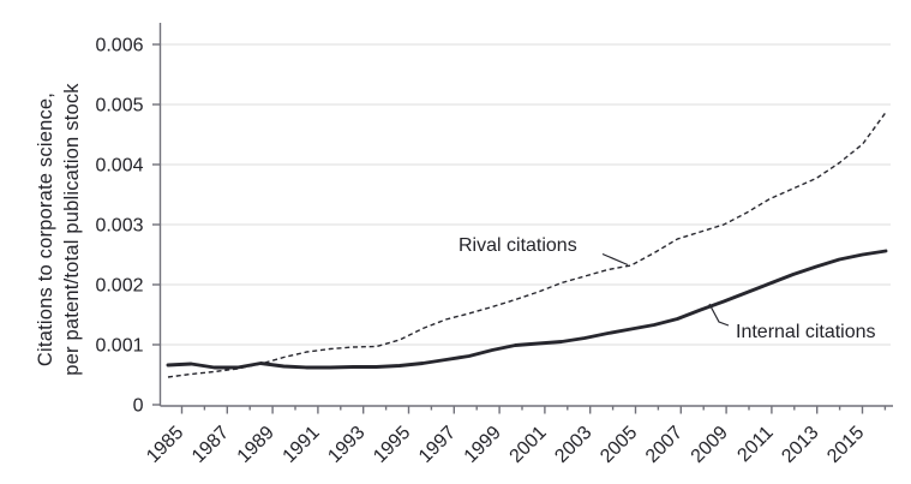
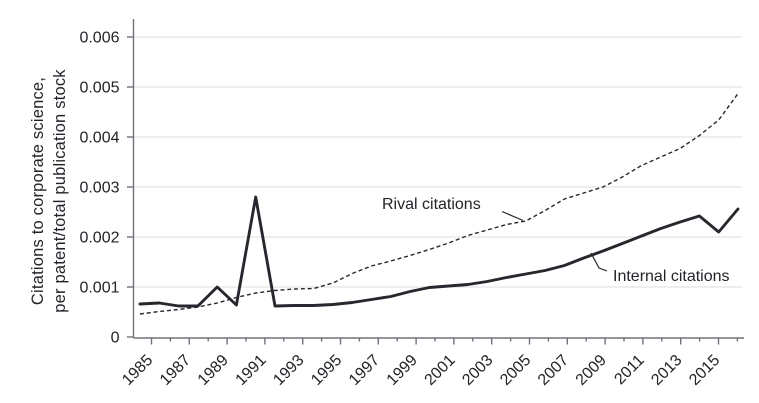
Internal citations/1989: 0.0007 -> 0.0010
Internal citations/1991: 0.0006 -> 0.0028
Internal citations/2015: 0.0025 -> 0.0021
